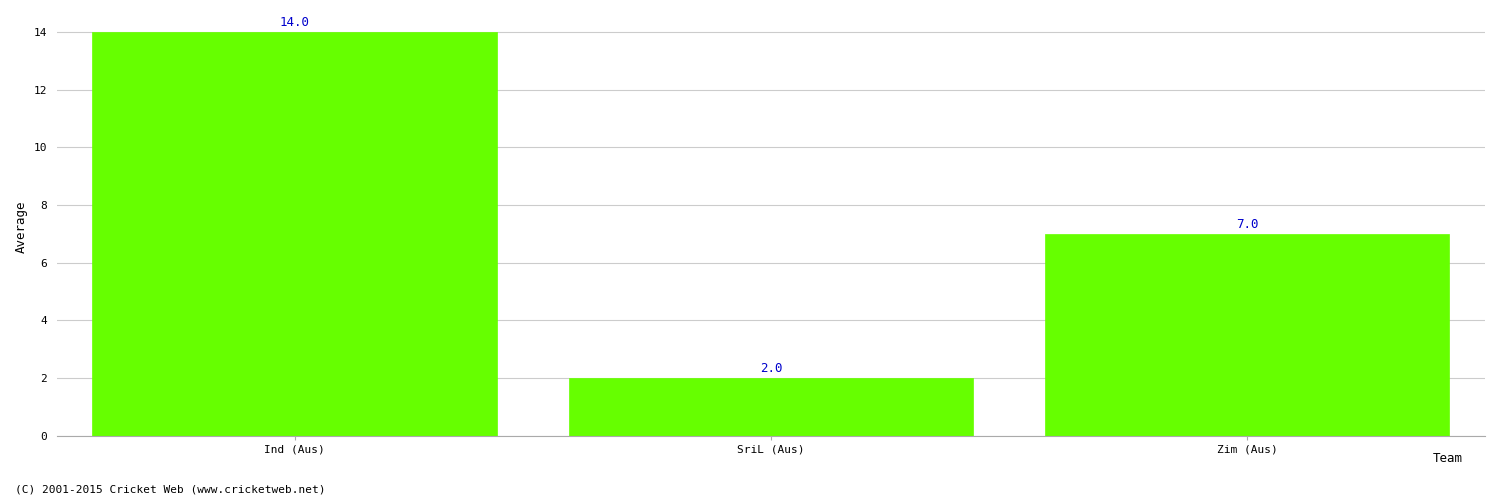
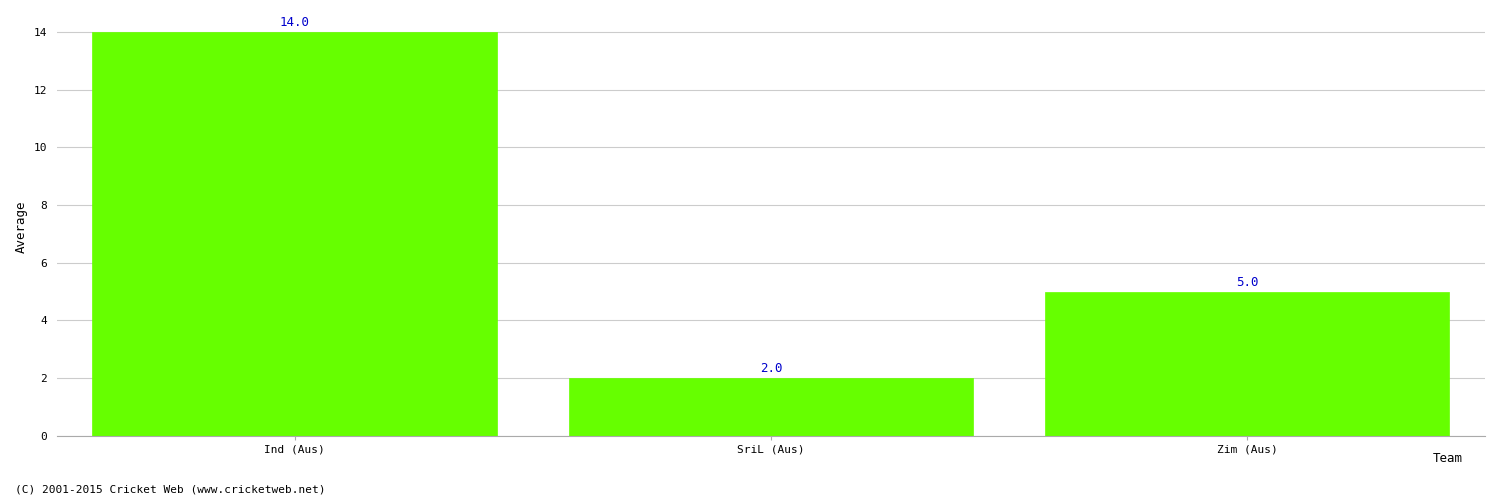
Zim (Aus): 7.0 -> 5.0
